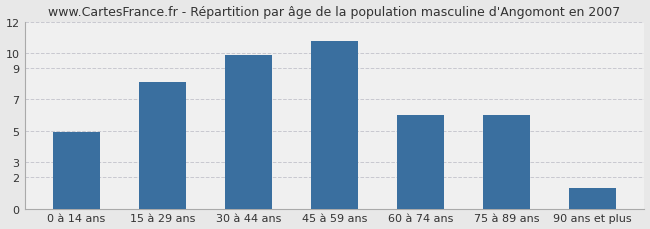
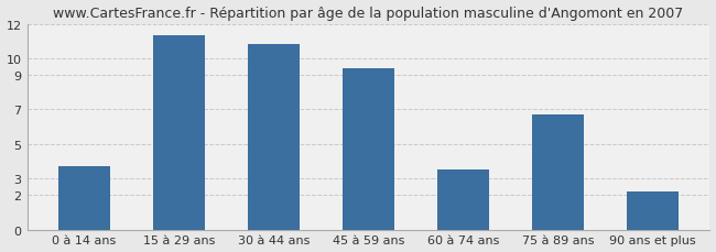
0 à 14 ans: 4.9 -> 3.7
15 à 29 ans: 8.1 -> 11.3
30 à 44 ans: 9.8 -> 10.8
45 à 59 ans: 10.8 -> 9.4
60 à 74 ans: 6.0 -> 3.5
75 à 89 ans: 6.0 -> 6.7
90 ans et plus: 1.4 -> 2.2
